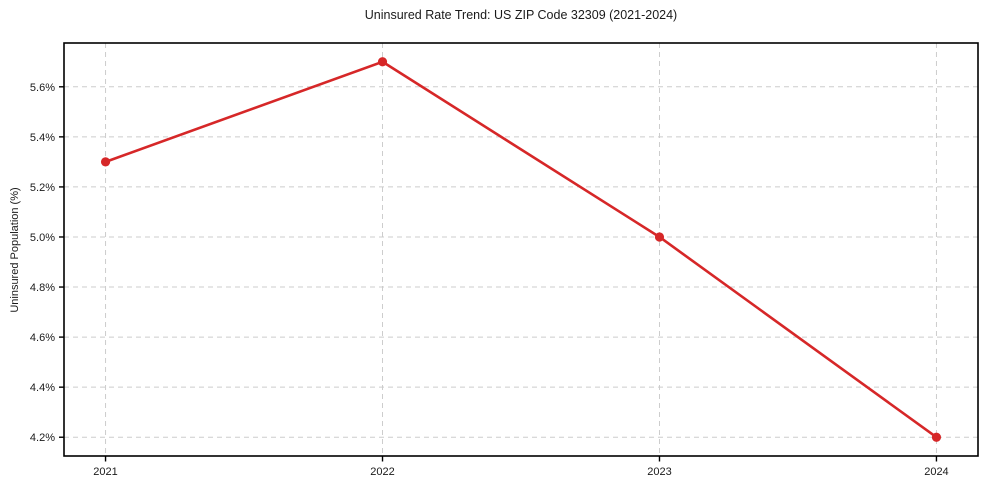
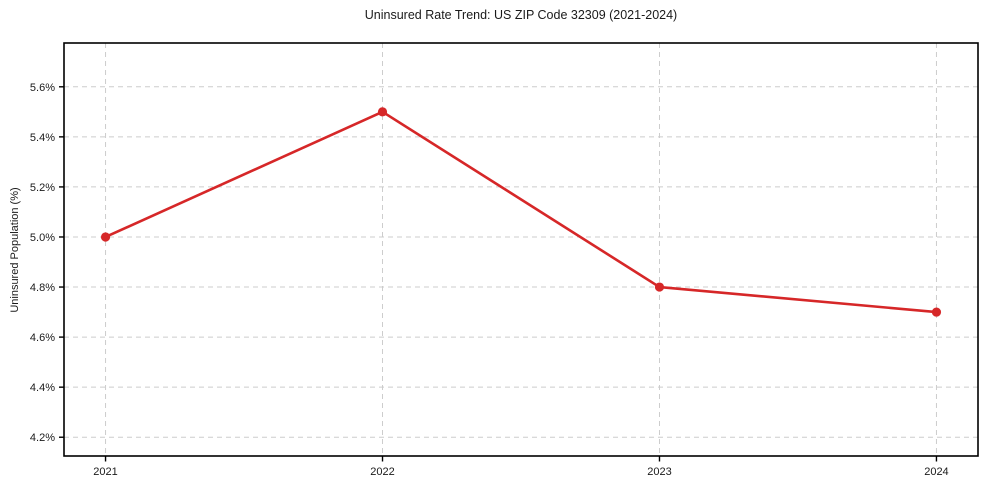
2021: 5.3% -> 5.0%
2022: 5.7% -> 5.5%
2023: 5.0% -> 4.8%
2024: 4.2% -> 4.7%
